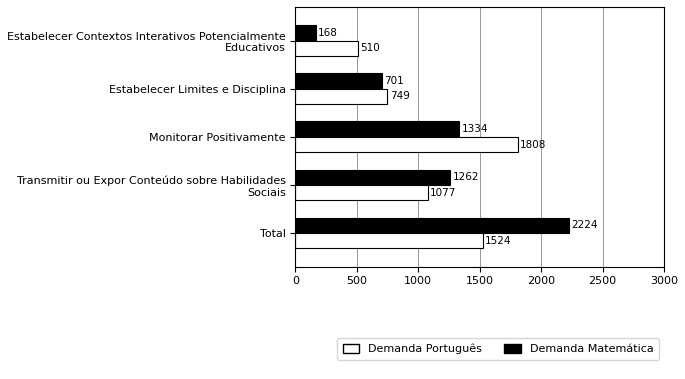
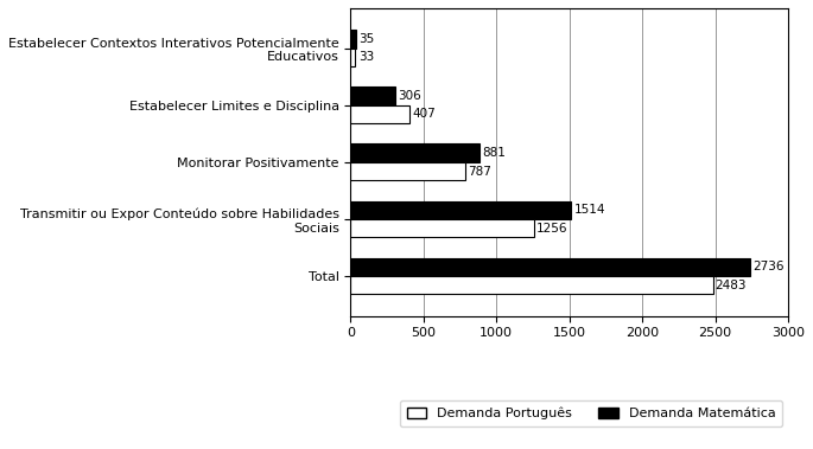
Demanda Matemática/Estabelecer Contextos Interativos Potencialmente Educativos: 168 -> 35
Demanda Português/Estabelecer Contextos Interativos Potencialmente Educativos: 510 -> 33
Demanda Matemática/Estabelecer Limites e Disciplina: 701 -> 306
Demanda Português/Estabelecer Limites e Disciplina: 749 -> 407
Demanda Matemática/Monitorar Positivamente: 1334 -> 881
Demanda Português/Monitorar Positivamente: 1808 -> 787
Demanda Matemática/Transmitir ou Expor Conteúdo sobre Habilidades Sociais: 1262 -> 1514
Demanda Português/Transmitir ou Expor Conteúdo sobre Habilidades Sociais: 1077 -> 1256
Demanda Matemática/Total: 2224 -> 2736
Demanda Português/Total: 1524 -> 2483
